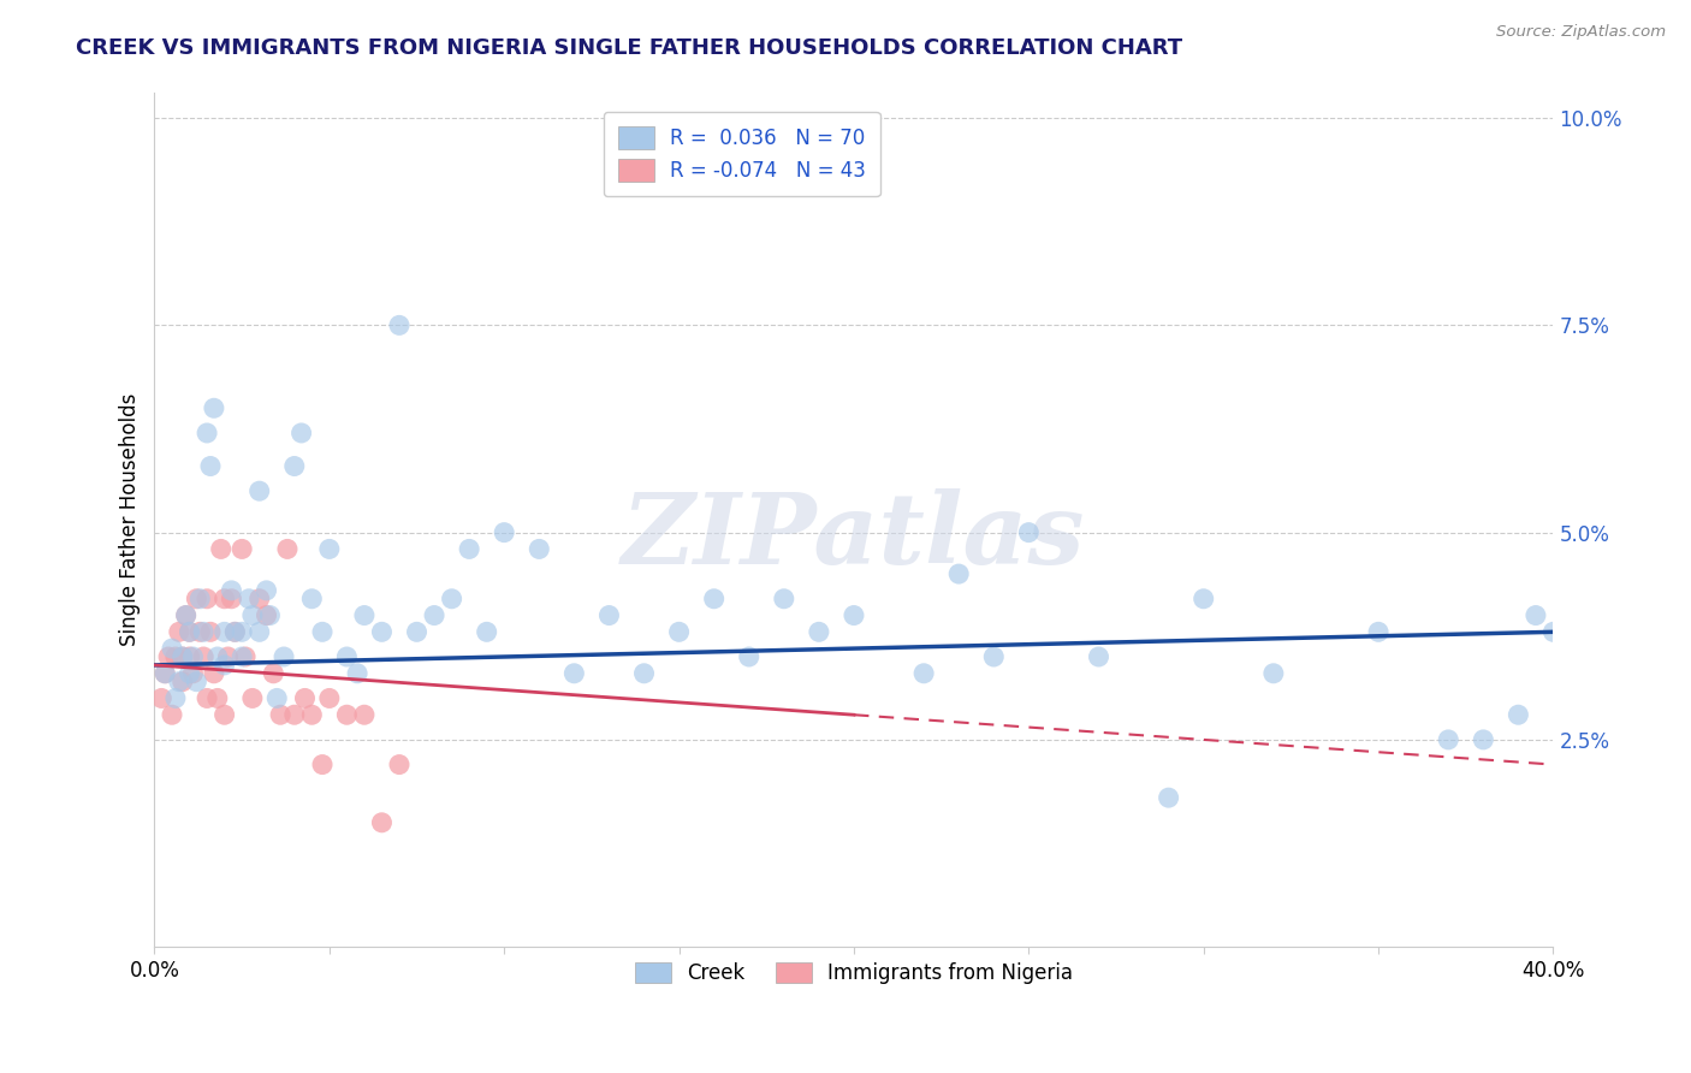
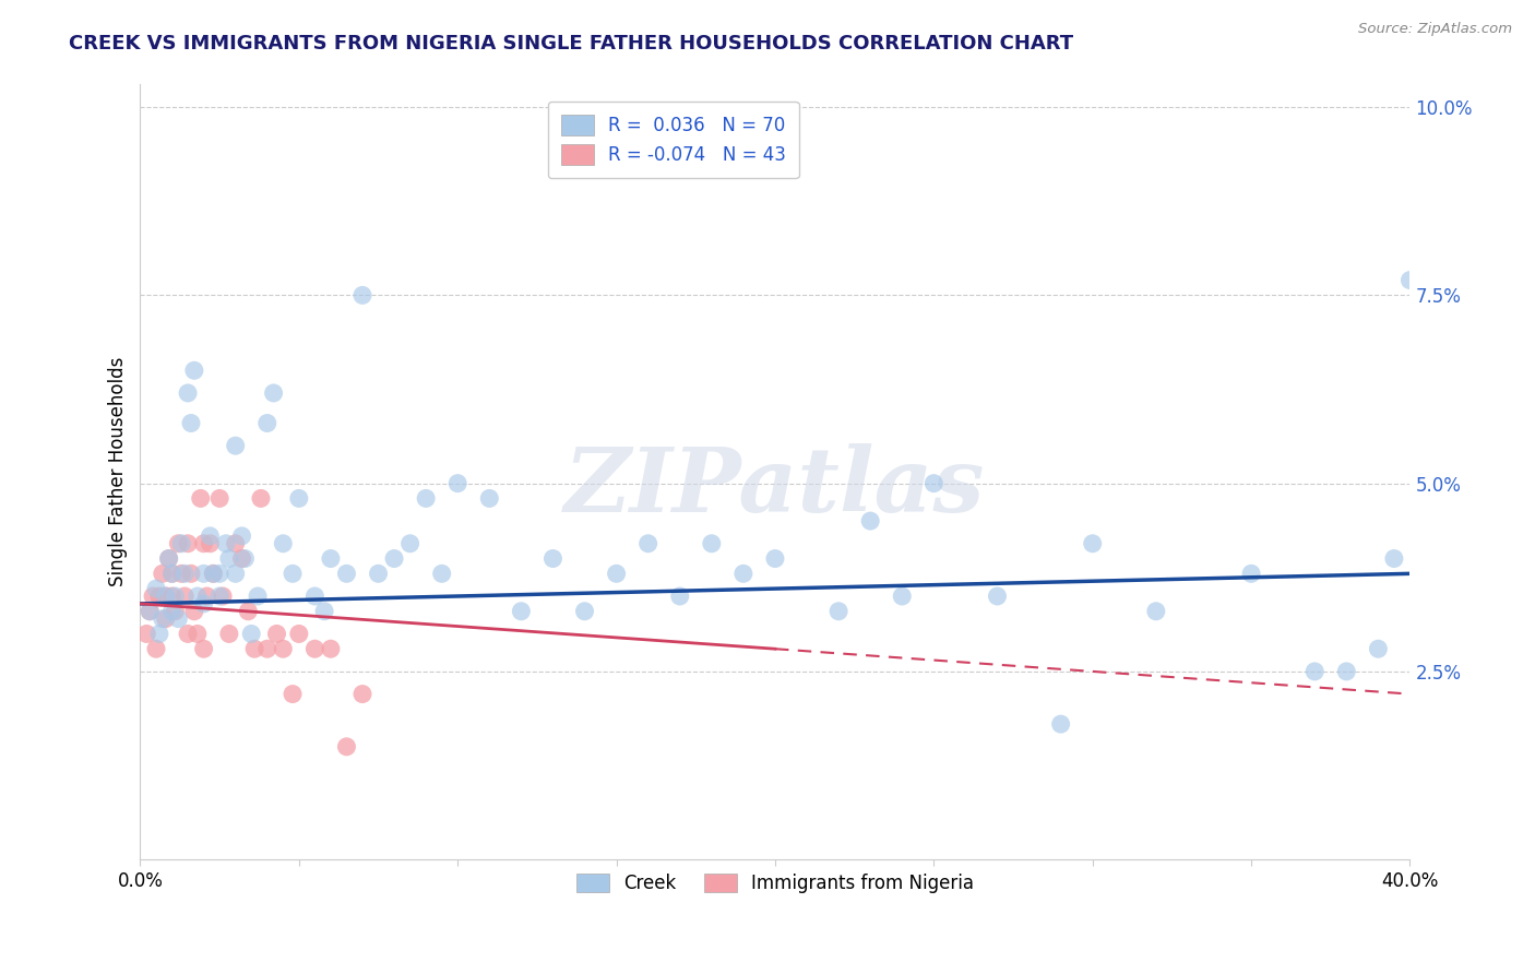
Creek/40.0%: 3.8% -> 7.7%
